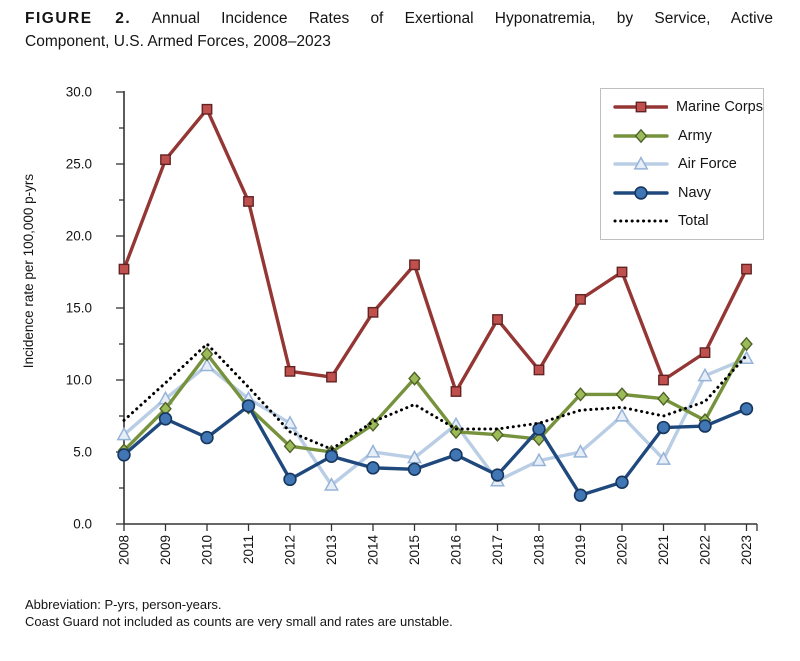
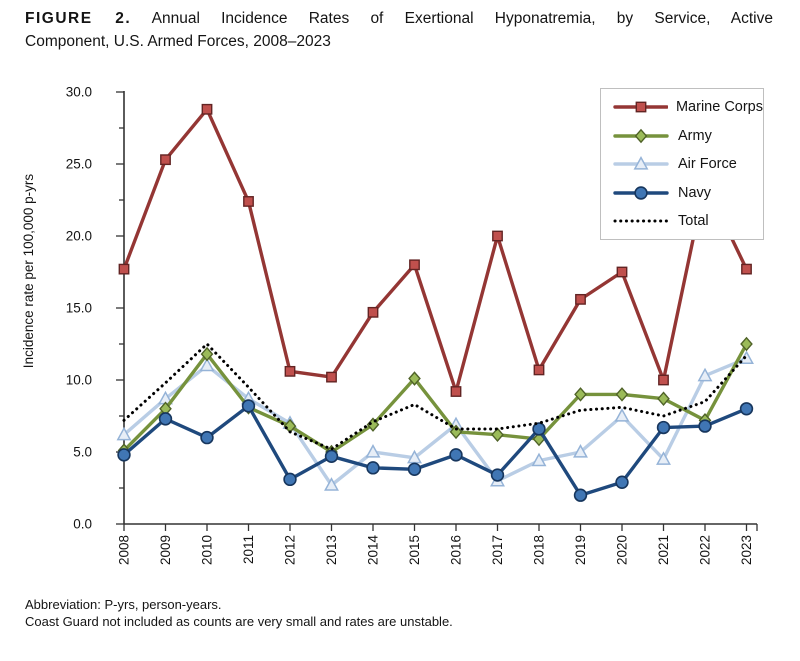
Army/2012: 5.4 -> 6.8
Marine Corps/2017: 14.2 -> 20.0
Marine Corps/2022: 11.9 -> 23.7
